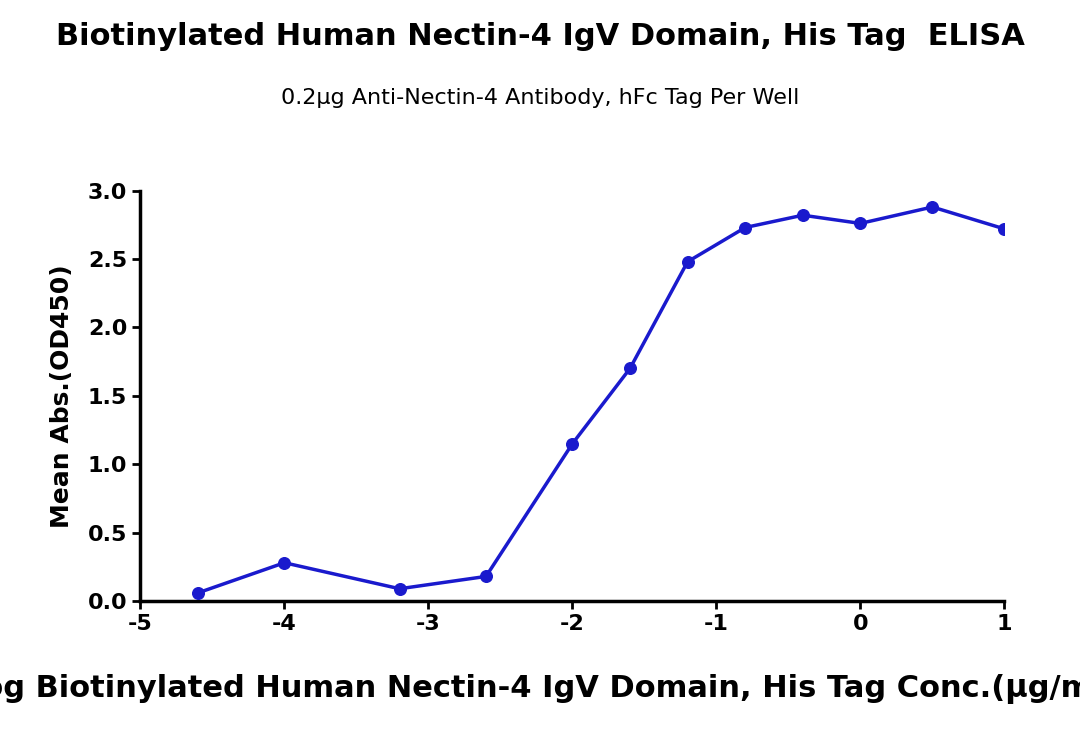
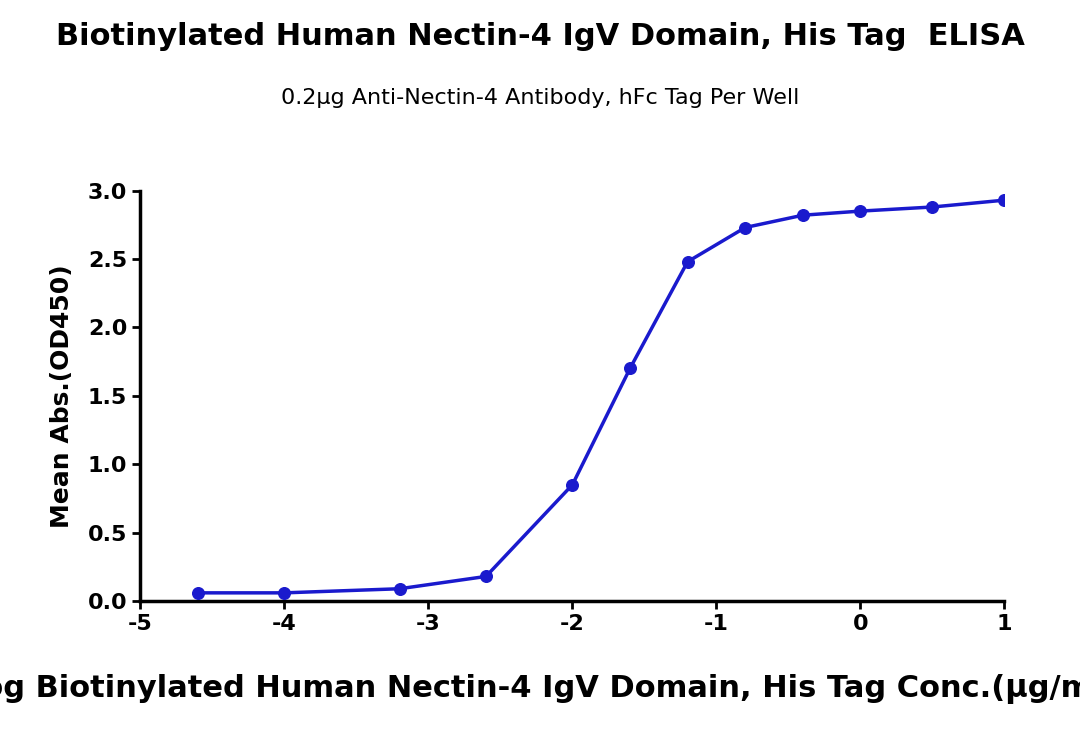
-4: 0.28 -> 0.06
-2: 1.15 -> 0.85
0: 2.76 -> 2.85
1: 2.72 -> 2.93
